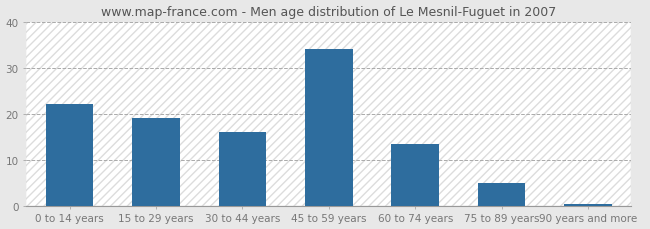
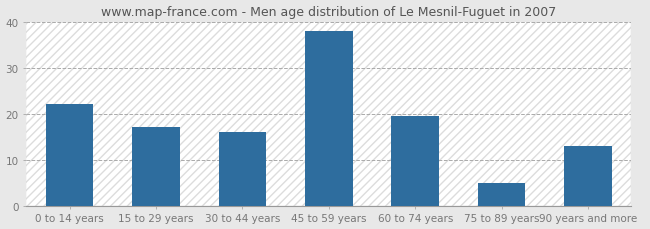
15 to 29 years: 19.0 -> 17.0
45 to 59 years: 34.0 -> 38.0
60 to 74 years: 13.5 -> 19.5
90 years and more: 0.5 -> 13.0
